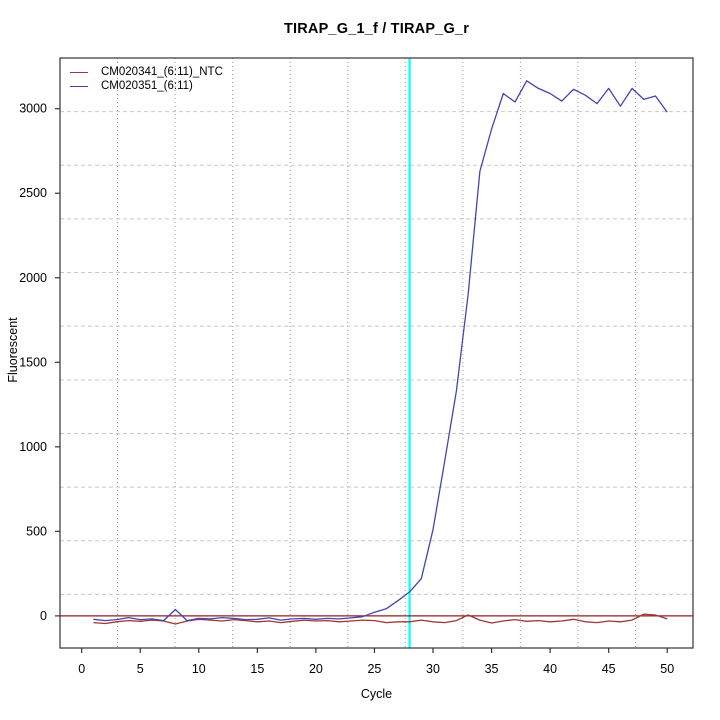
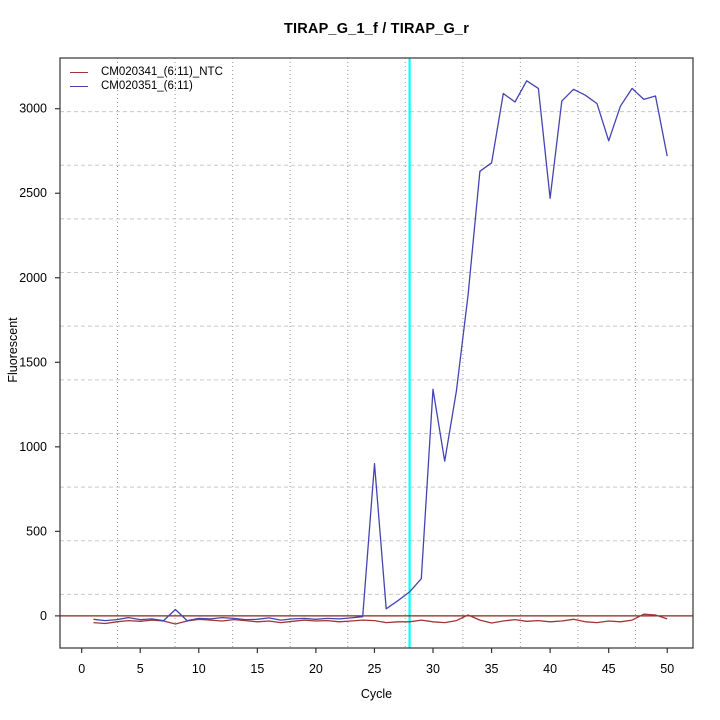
CM020351_(6:11)/25: 20 -> 900
CM020351_(6:11)/30: 510 -> 1340
CM020351_(6:11)/35: 2880 -> 2680
CM020351_(6:11)/40: 3090 -> 2470
CM020351_(6:11)/45: 3120 -> 2810
CM020351_(6:11)/50: 2980 -> 2720
